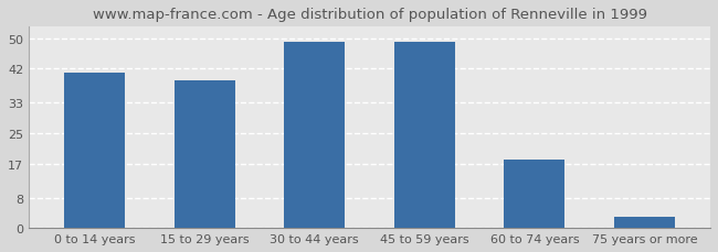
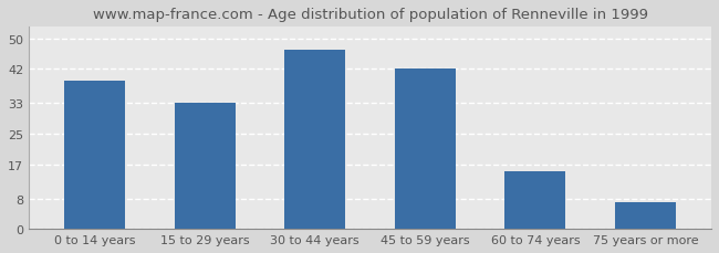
0 to 14 years: 41 -> 39
15 to 29 years: 39 -> 33
30 to 44 years: 49 -> 47
45 to 59 years: 49 -> 42
60 to 74 years: 18 -> 15
75 years or more: 3 -> 7
